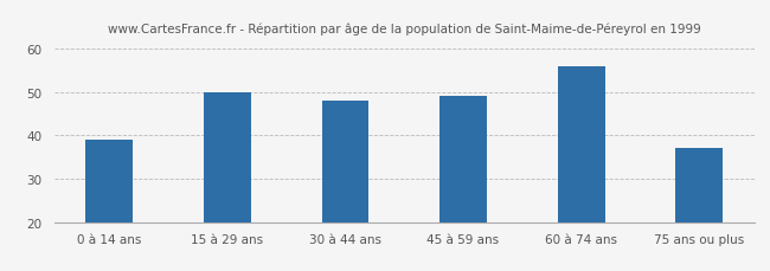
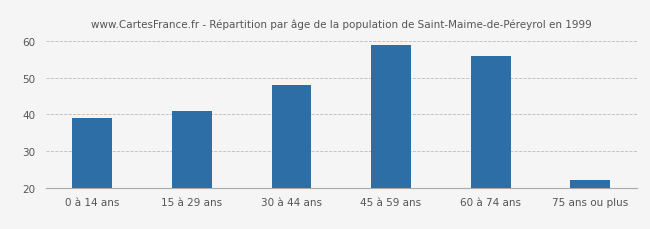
15 à 29 ans: 50 -> 41
45 à 59 ans: 49 -> 59
75 ans ou plus: 37 -> 22
